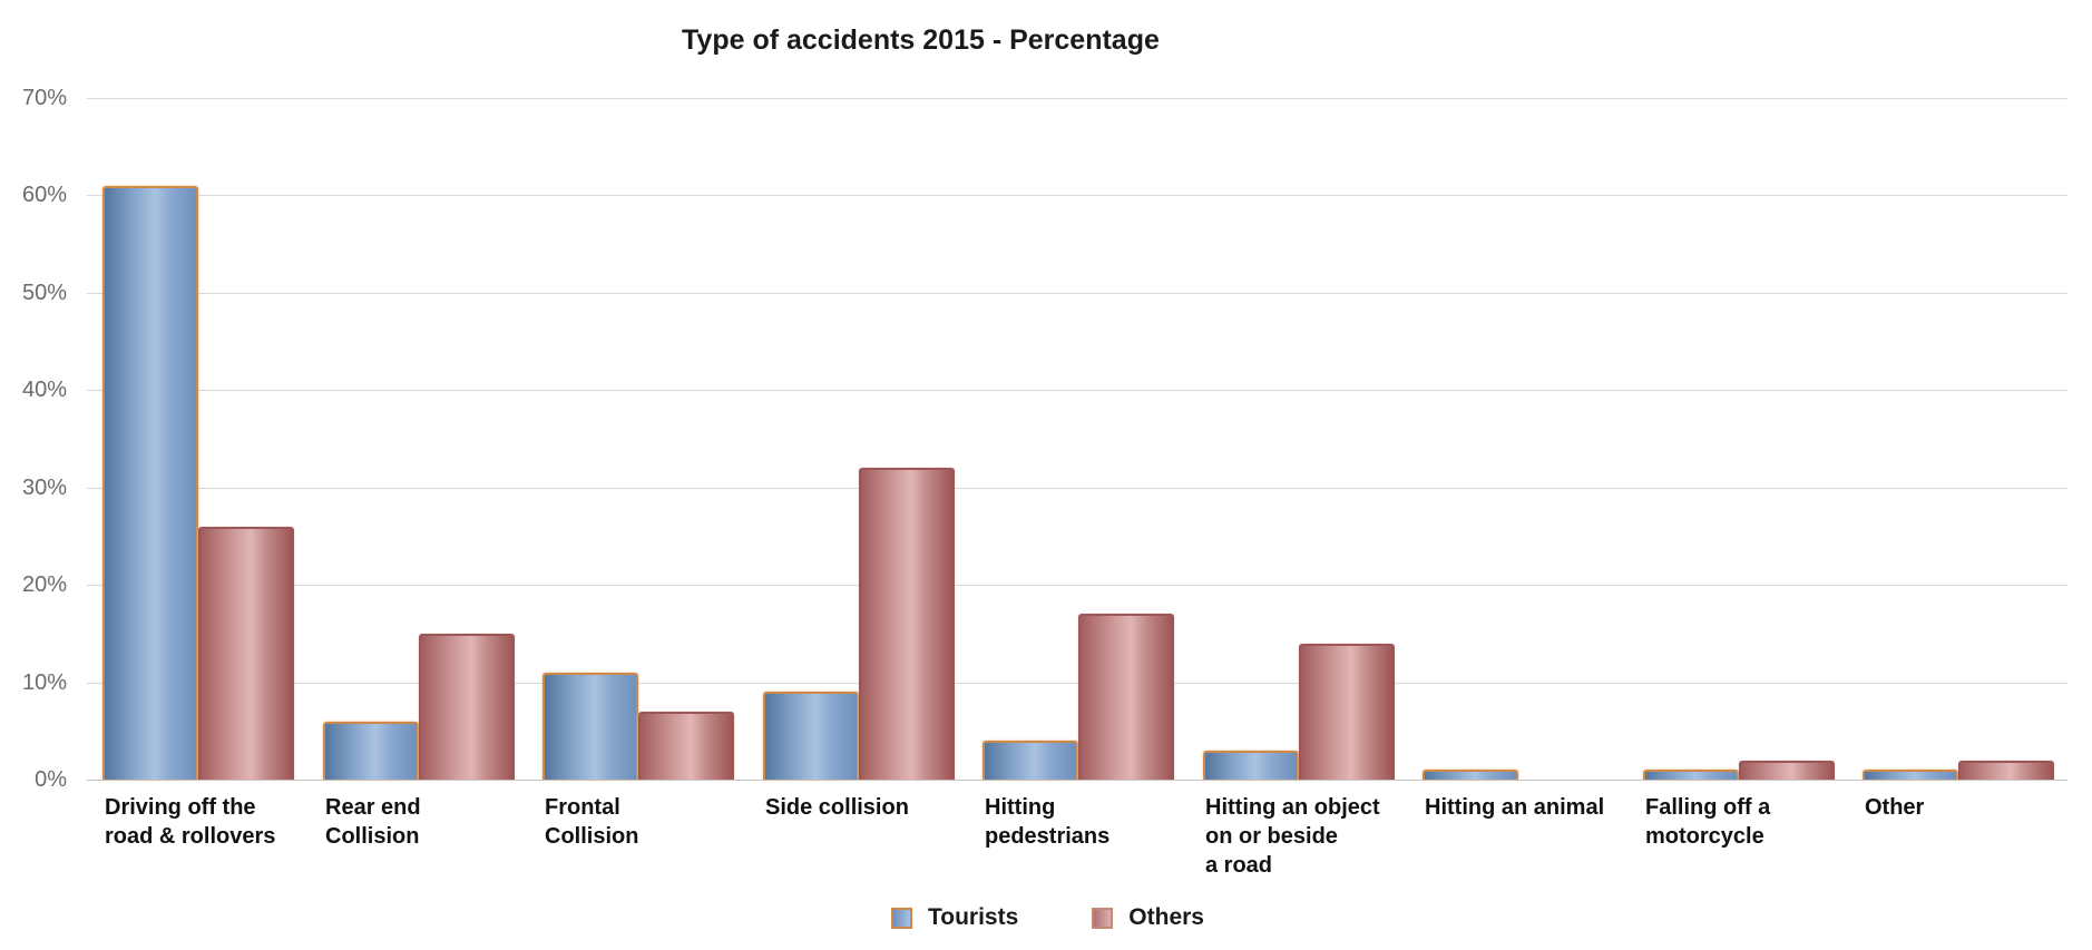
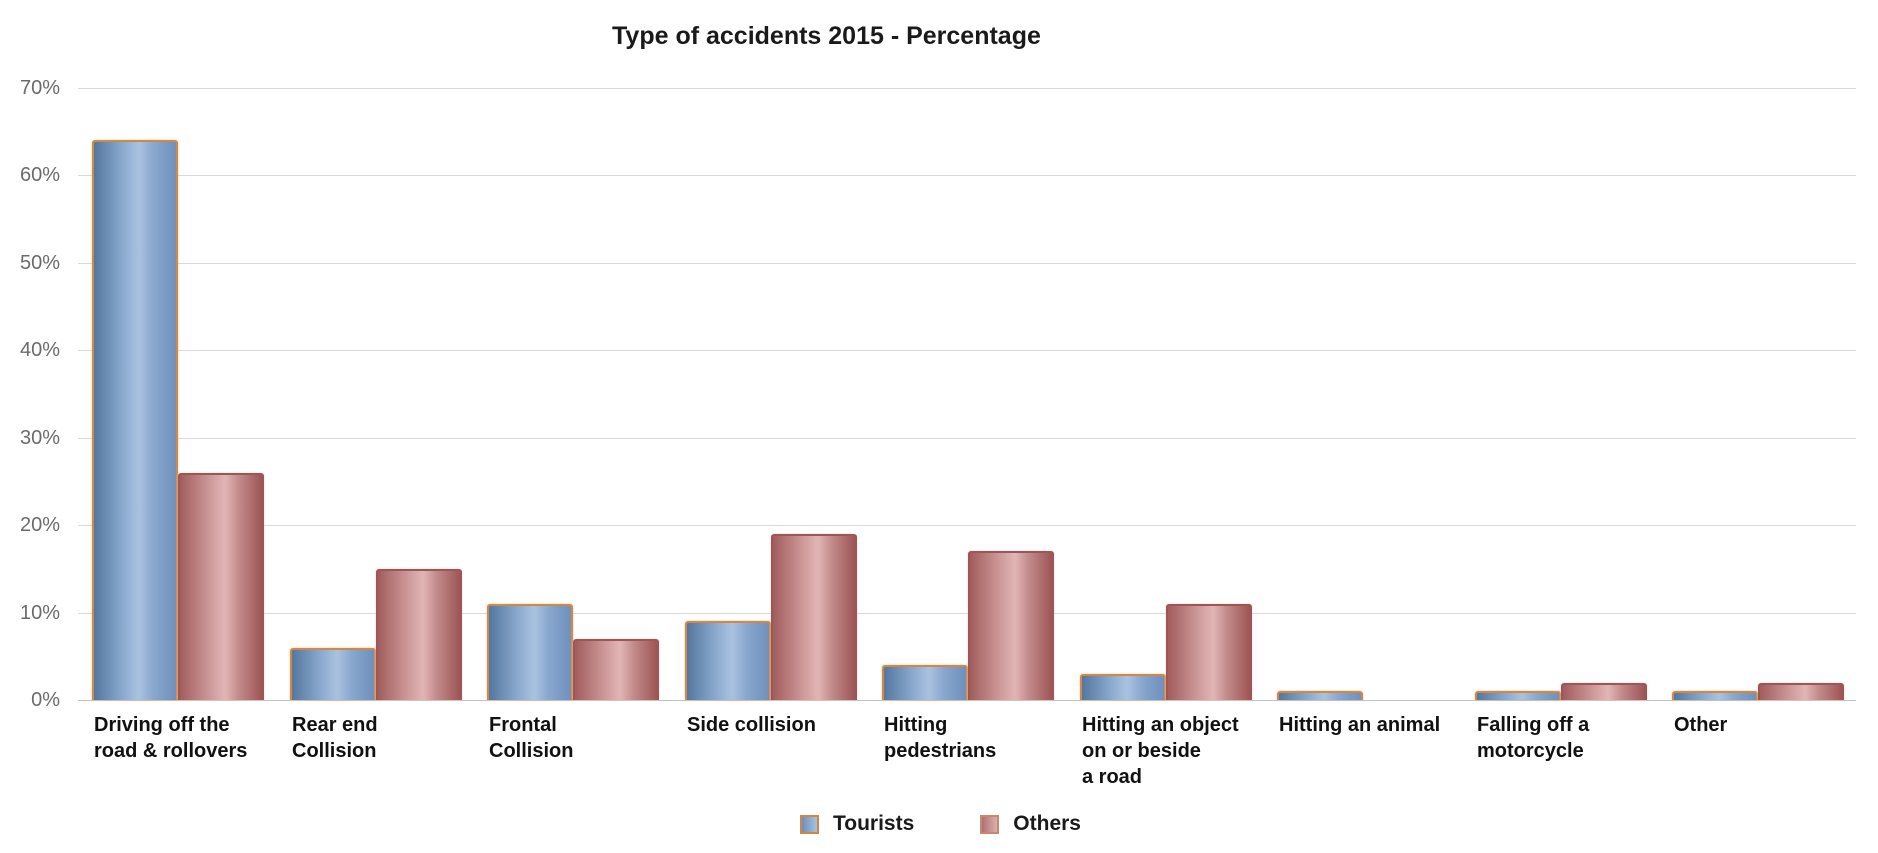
Tourists/Driving off the road & rollovers: 61% -> 64%
Others/Side collision: 32% -> 19%
Others/Hitting an object on or beside a road: 14% -> 11%
